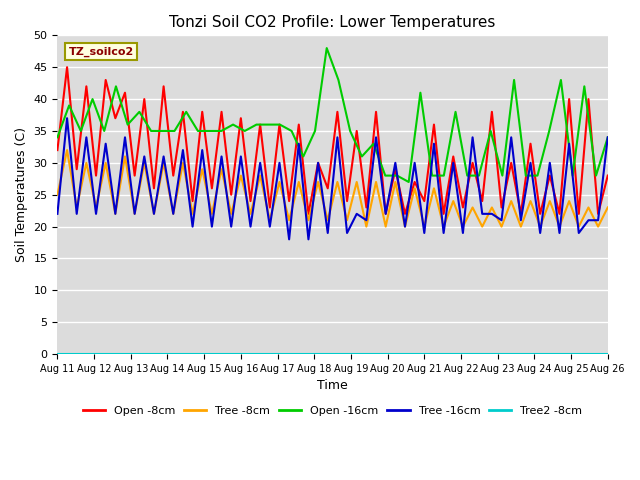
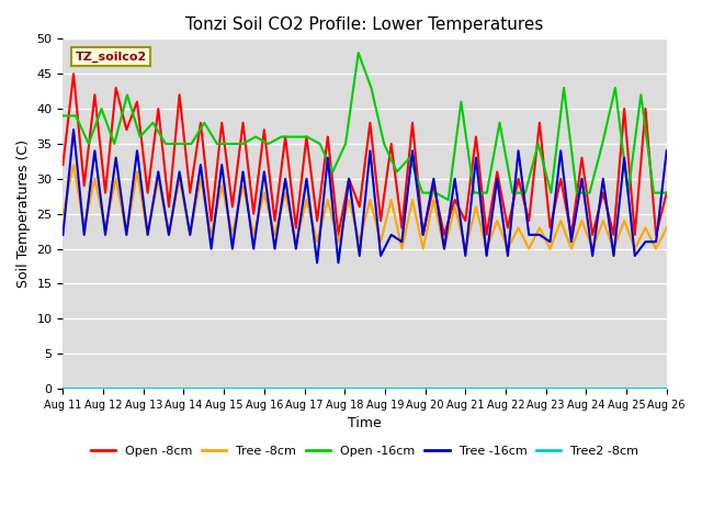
Open -16cm/Aug 11: 34 -> 39
Open -16cm/Aug 26: 34 -> 28
